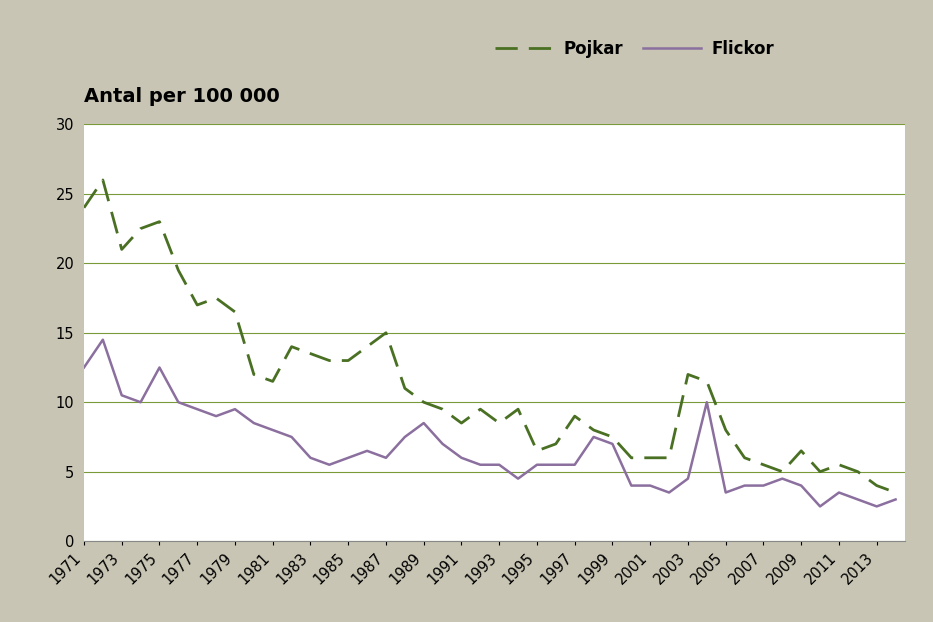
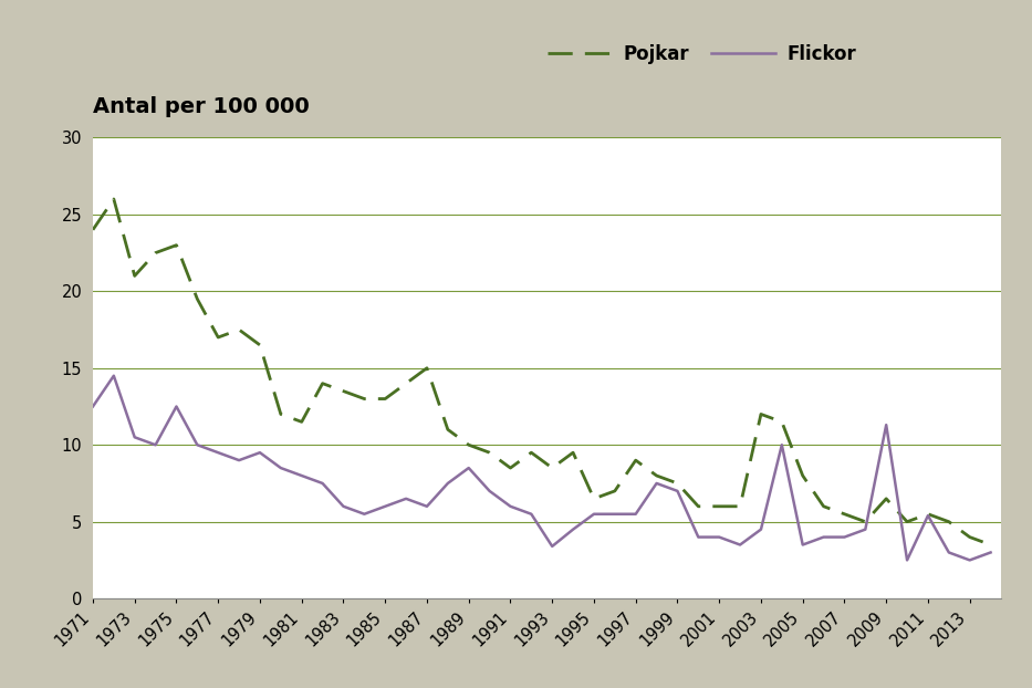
Flickor/1993: 5.5 -> 3.4
Flickor/2009: 4.0 -> 11.3
Flickor/2011: 3.5 -> 5.4
